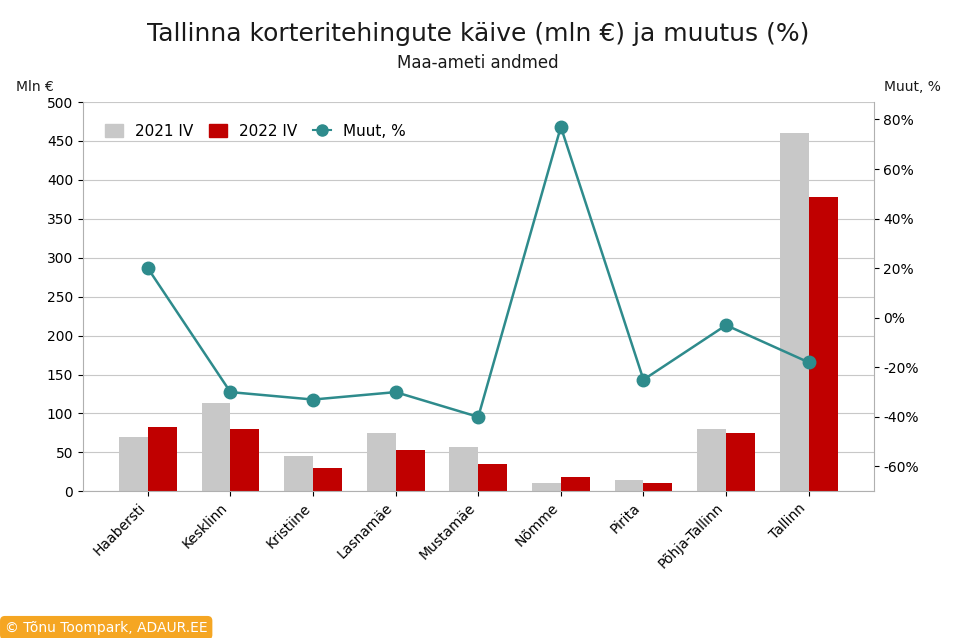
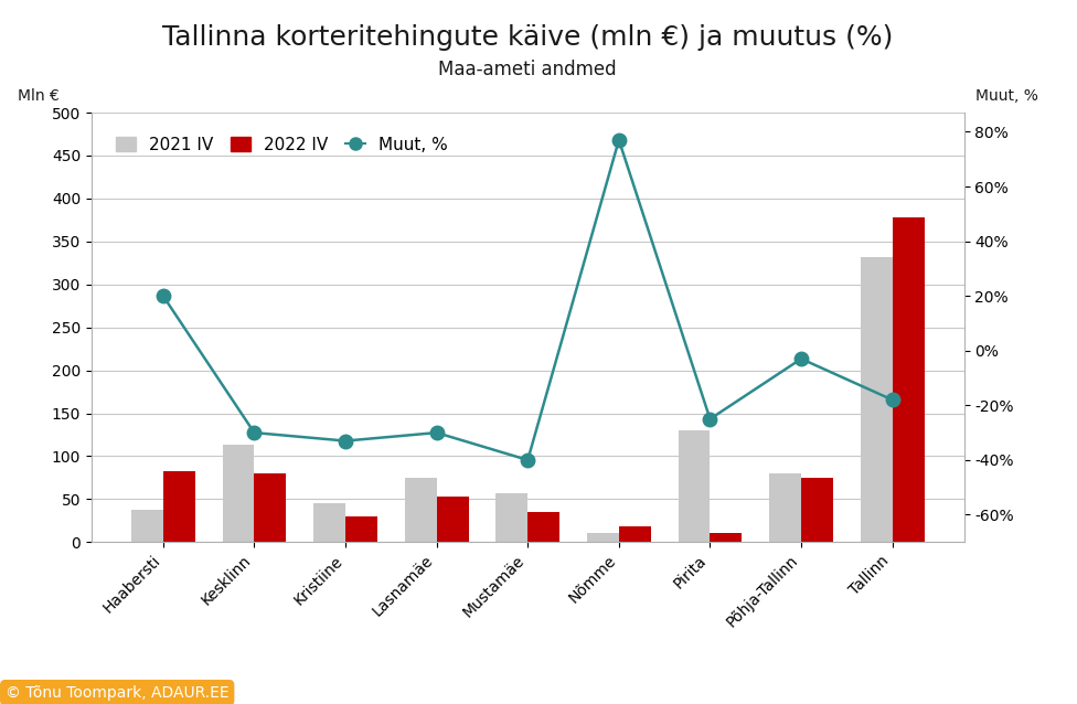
2021 IV/Haabersti: 70 -> 38
2021 IV/Pirita: 15 -> 130
2021 IV/Tallinn: 460 -> 332
